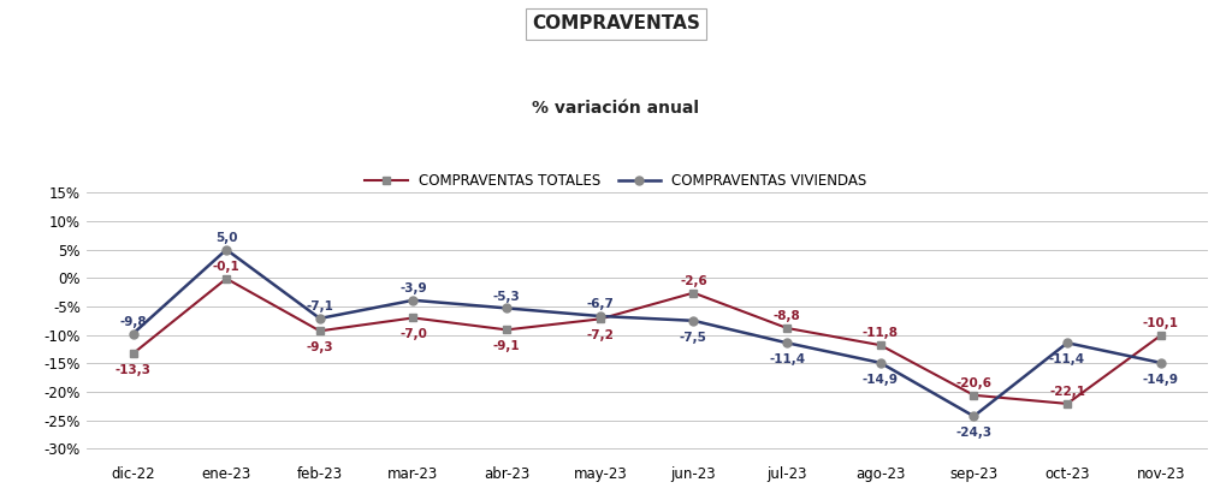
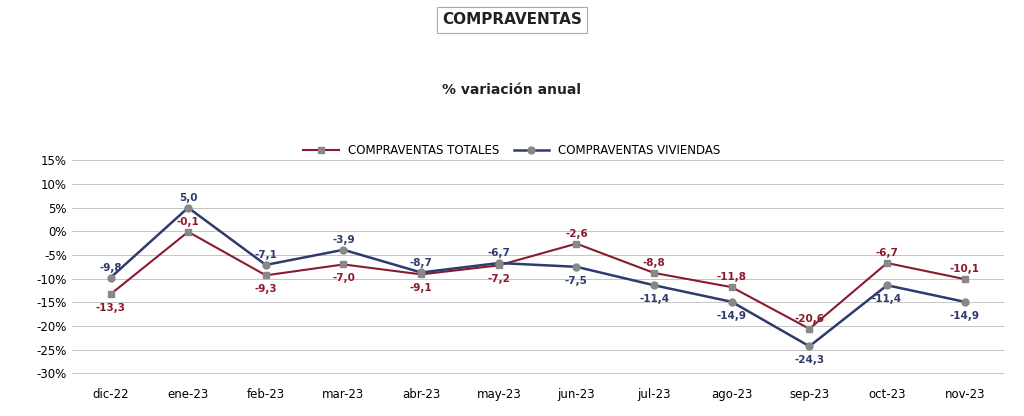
COMPRAVENTAS VIVIENDAS/abr-23: -5,3 -> -8,7
COMPRAVENTAS TOTALES/oct-23: -22,1 -> -6,7
